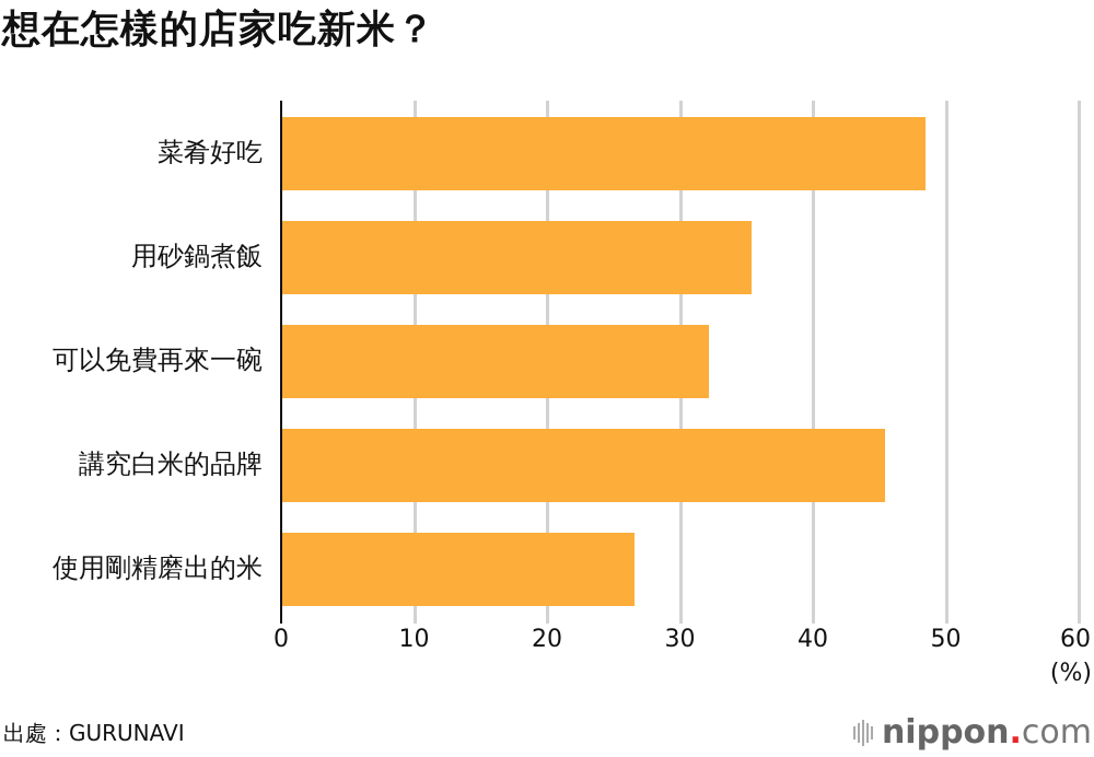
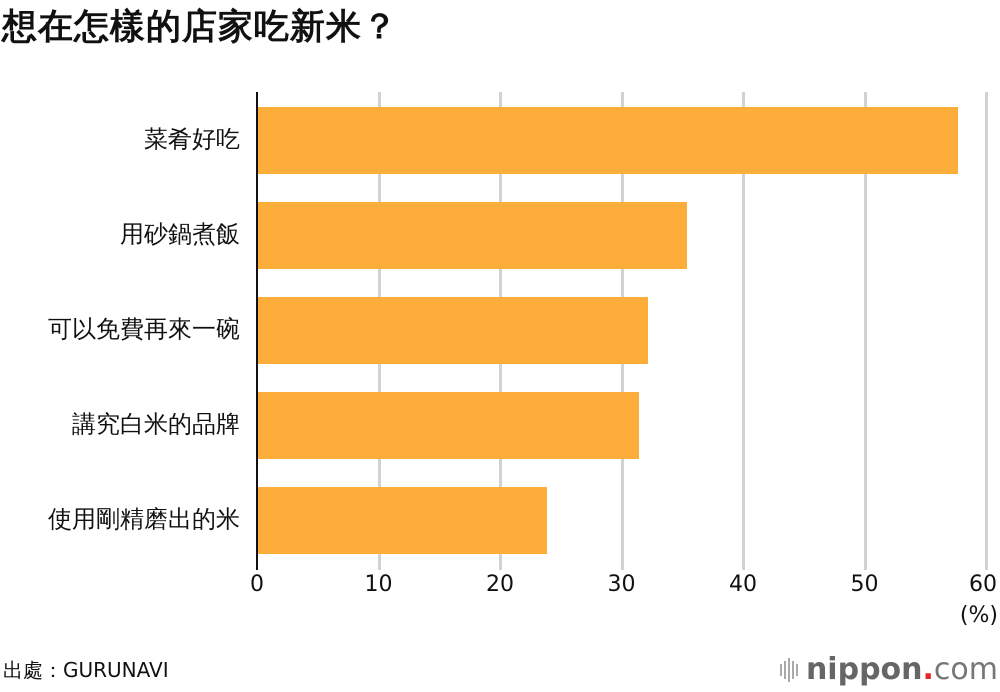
菜肴好吃: 48.5 -> 57.7
講究白米的品牌: 45.4 -> 31.4
使用剛精磨出的米: 26.6 -> 23.9
